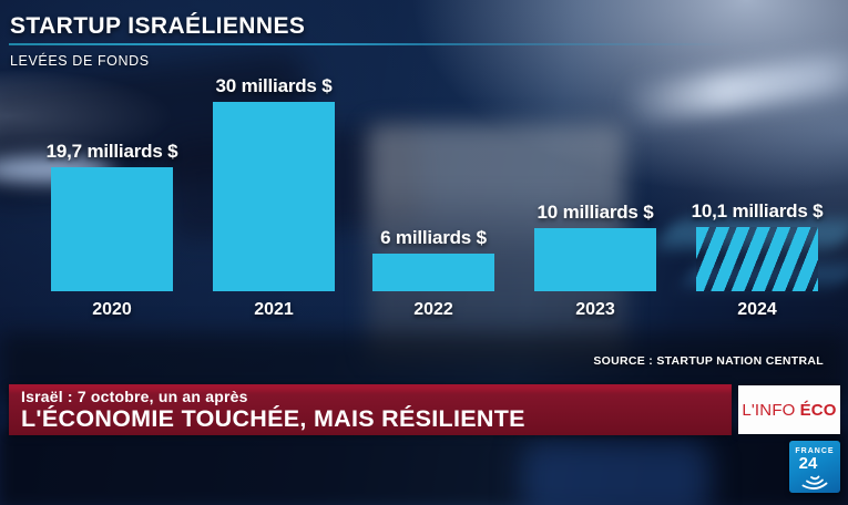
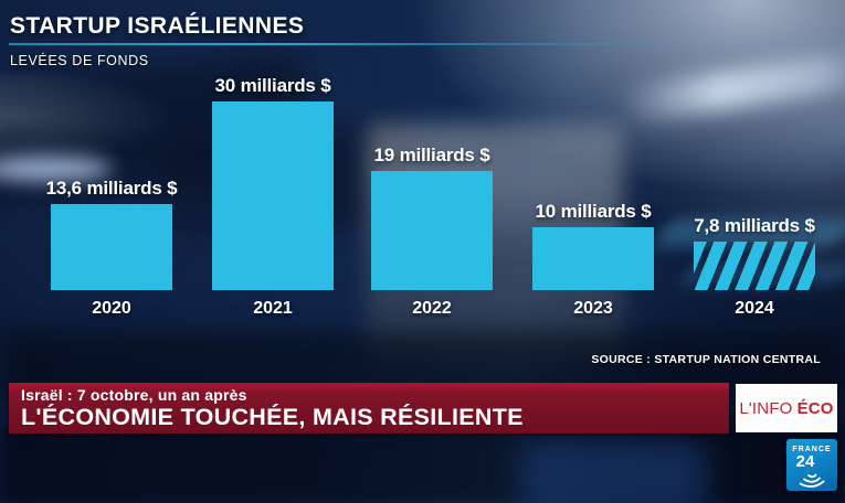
2020: 19,7 -> 13,6
2022: 6 -> 19
2024: 10,1 -> 7,8
